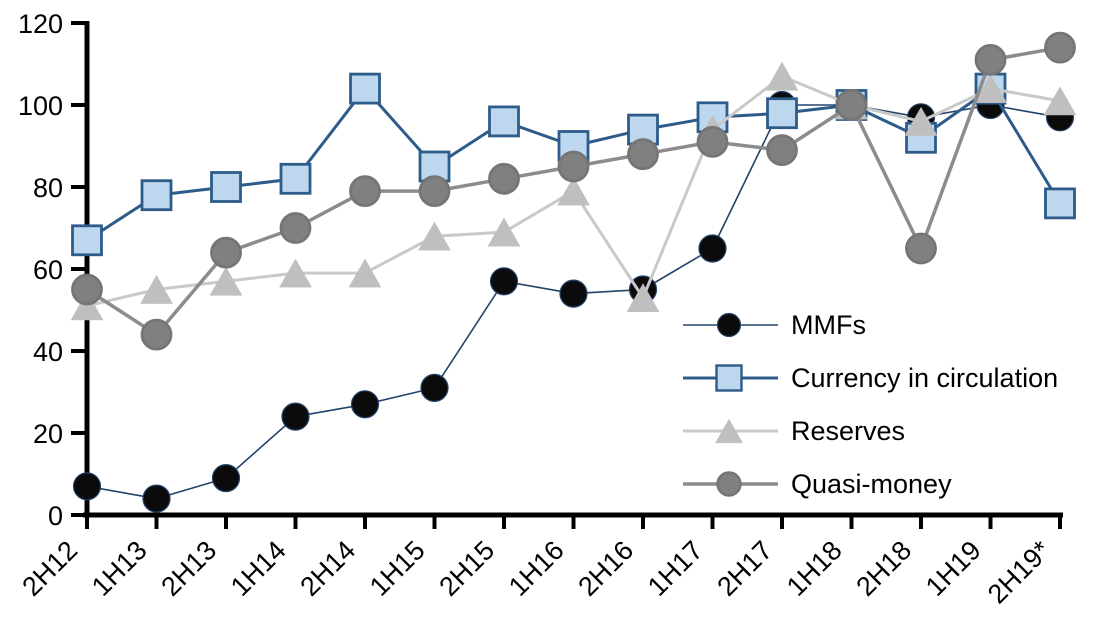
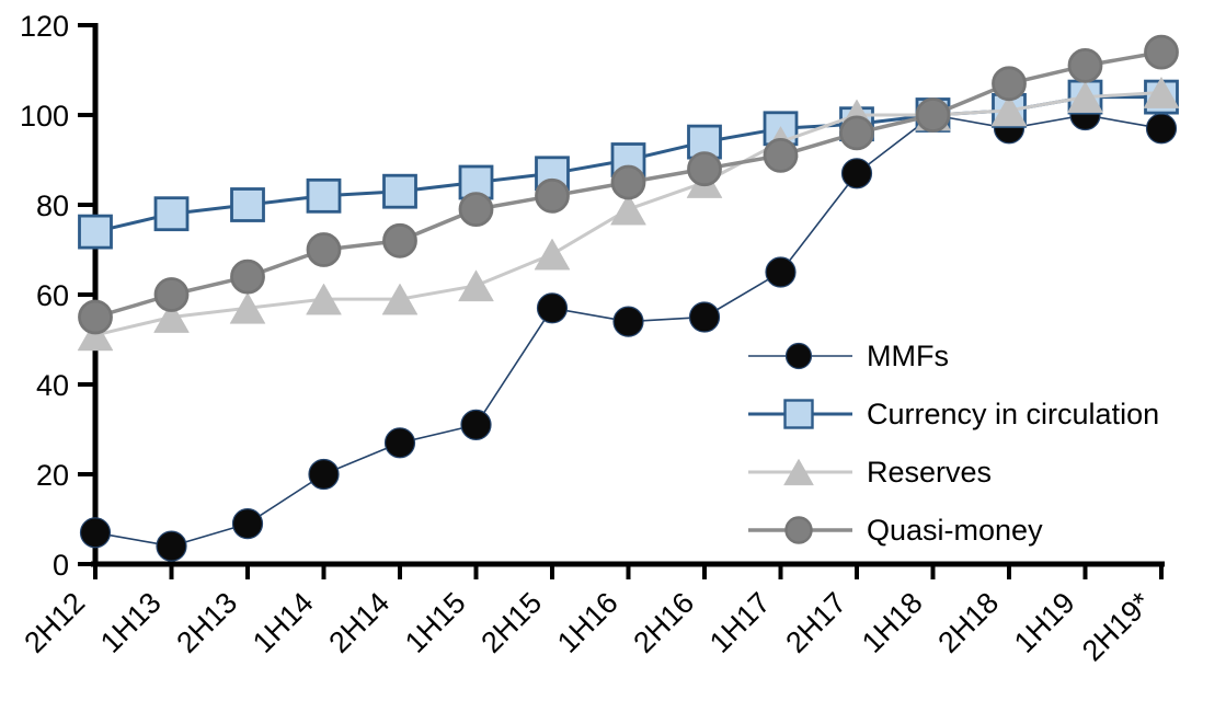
Currency in circulation/2H12: 67 -> 74
Quasi-money/1H13: 44 -> 60
MMFs/1H14: 24 -> 20
Currency in circulation/2H14: 104 -> 83
Quasi-money/2H14: 79 -> 72
Reserves/1H15: 68 -> 62
Currency in circulation/2H15: 96 -> 87
Reserves/2H16: 53 -> 85
MMFs/2H17: 100 -> 87
Reserves/2H17: 107 -> 100
Quasi-money/2H17: 89 -> 96
Currency in circulation/2H18: 92 -> 101
Reserves/2H18: 96 -> 101
Quasi-money/2H18: 65 -> 107
Currency in circulation/2H19*: 76 -> 104
Reserves/2H19*: 101 -> 105
